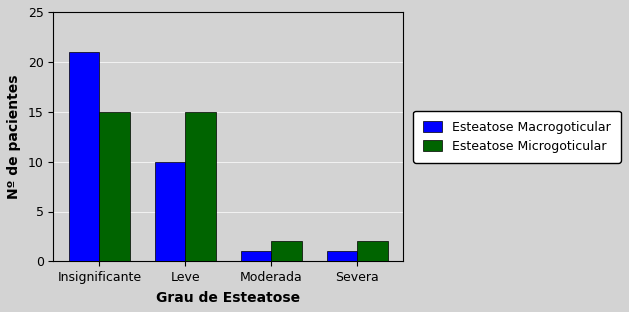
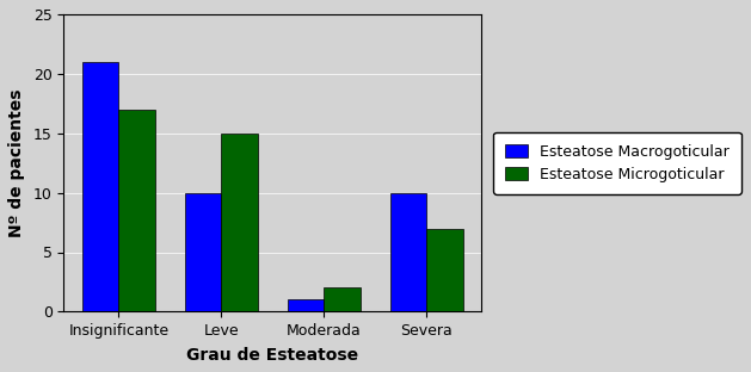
Esteatose Microgoticular/Insignificante: 15 -> 17
Esteatose Macrogoticular/Severa: 1 -> 10
Esteatose Microgoticular/Severa: 2 -> 7
